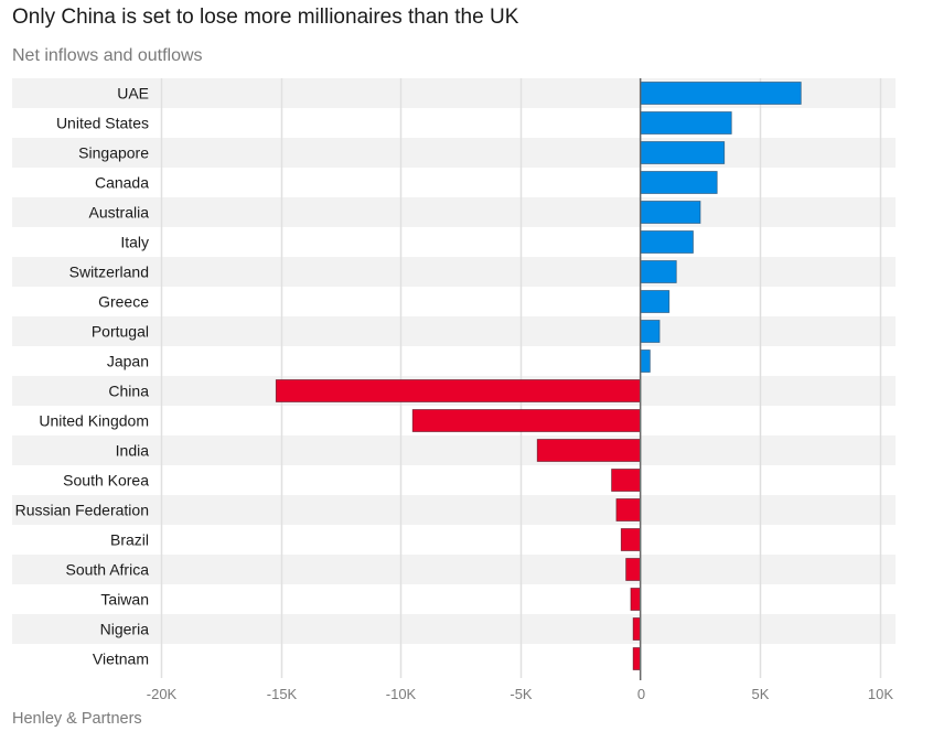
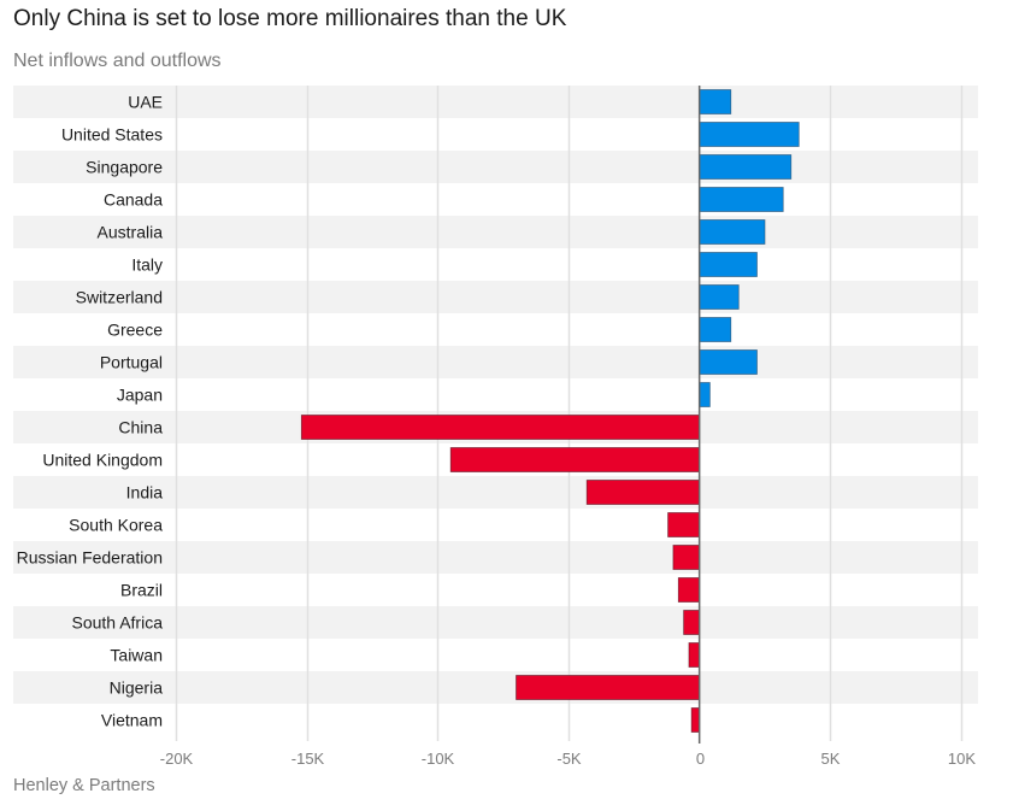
UAE: 6.7K -> 1.2K
Portugal: 0.8K -> 2.2K
Nigeria: -0.3K -> -7.0K
